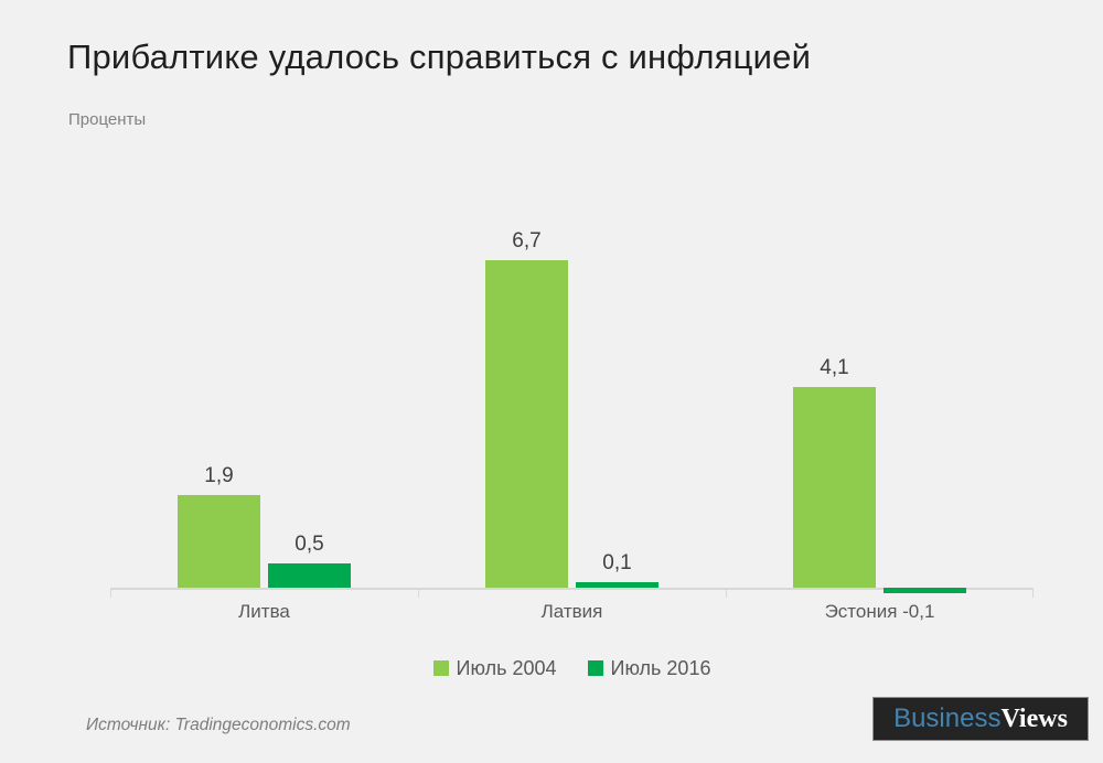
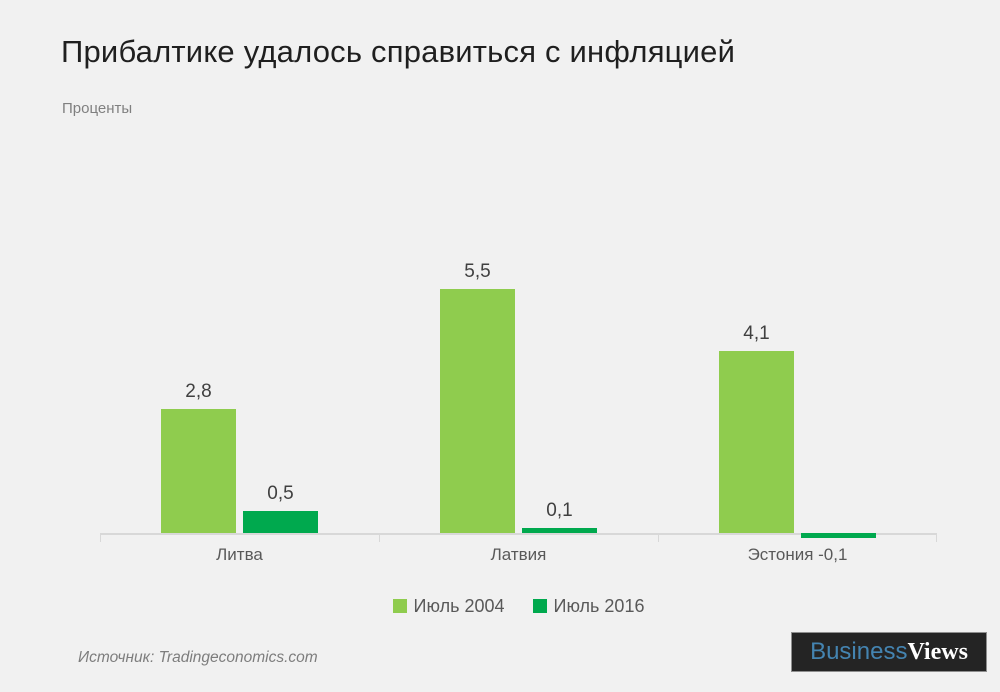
Июль 2004/Литва: 1,9 -> 2,8
Июль 2004/Латвия: 6,7 -> 5,5
